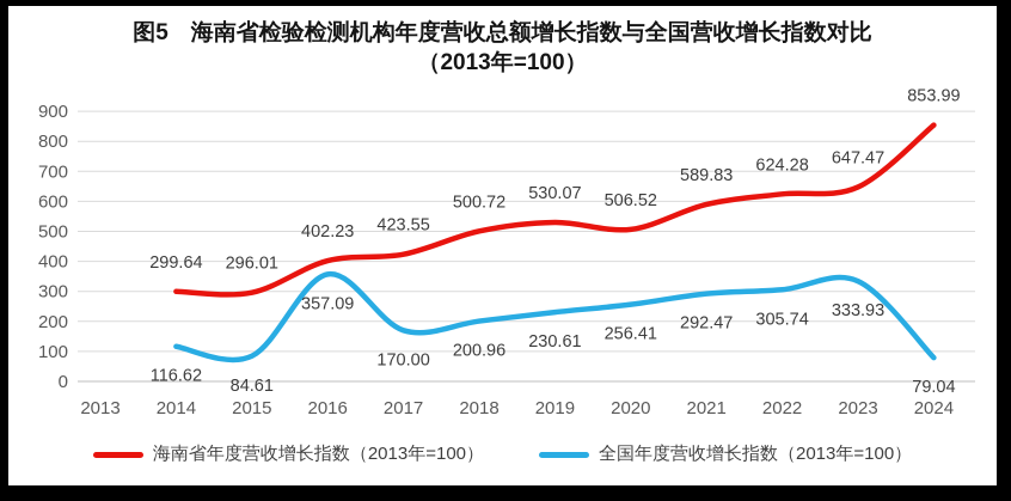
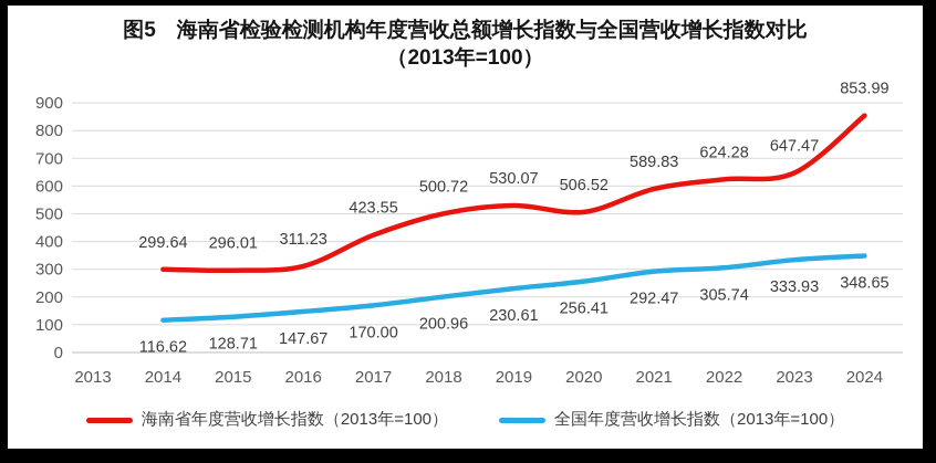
全国年度营收增长指数（2013年=100）/2015: 84.61 -> 128.71
海南省年度营收增长指数（2013年=100）/2016: 402.23 -> 311.23
全国年度营收增长指数（2013年=100）/2016: 357.09 -> 147.67
全国年度营收增长指数（2013年=100）/2024: 79.04 -> 348.65
